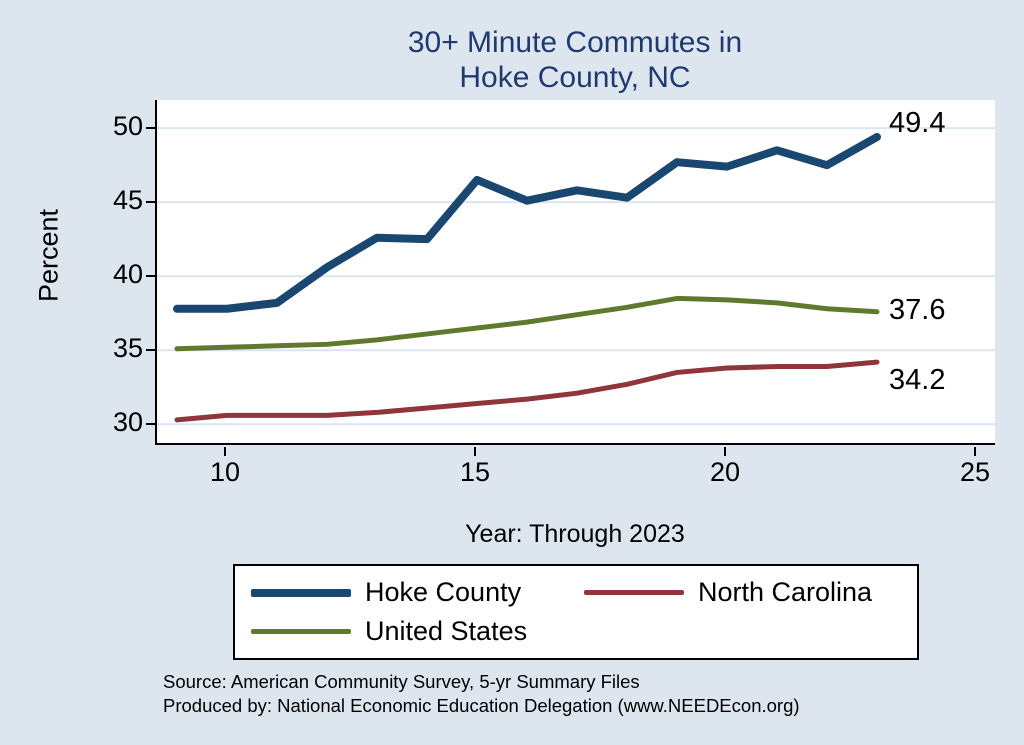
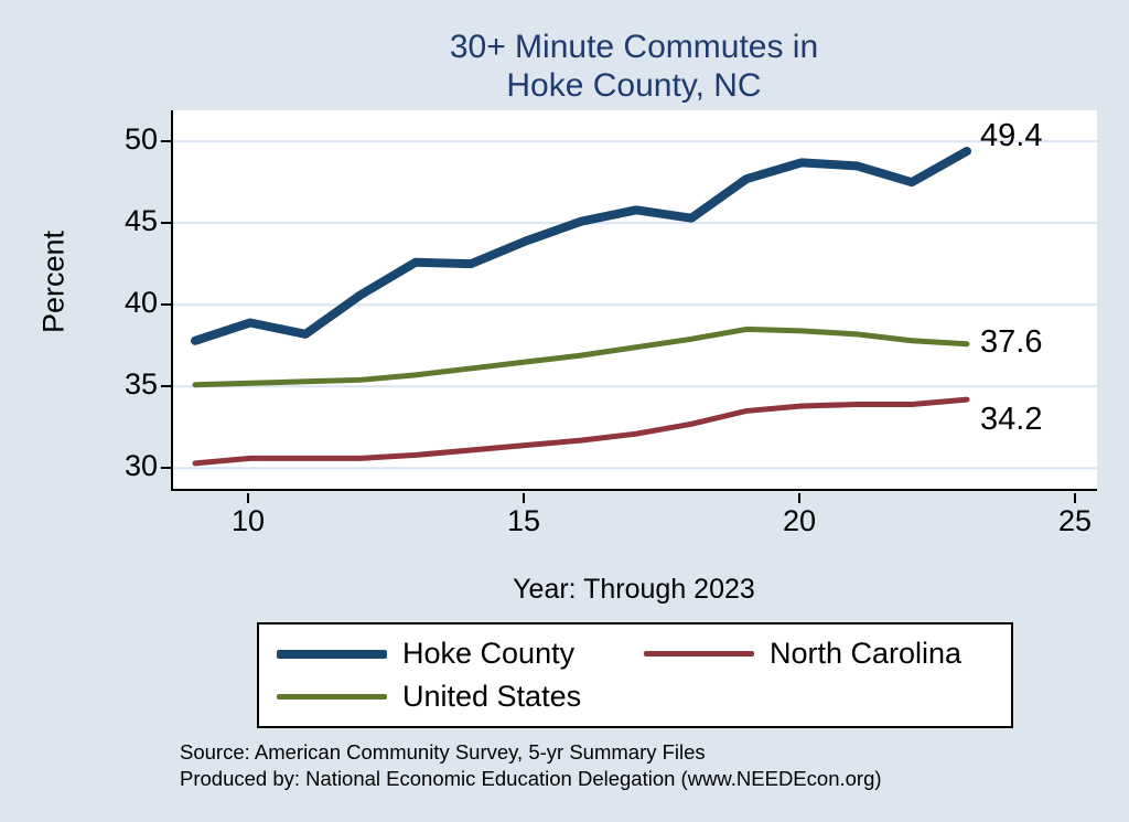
Hoke County/10: 37.8 -> 38.9
Hoke County/15: 46.5 -> 43.9
Hoke County/20: 47.4 -> 48.7
